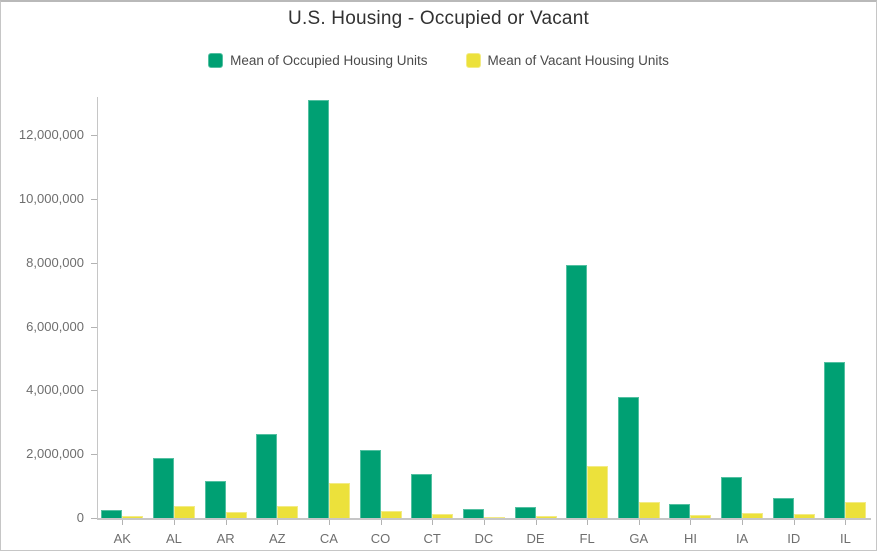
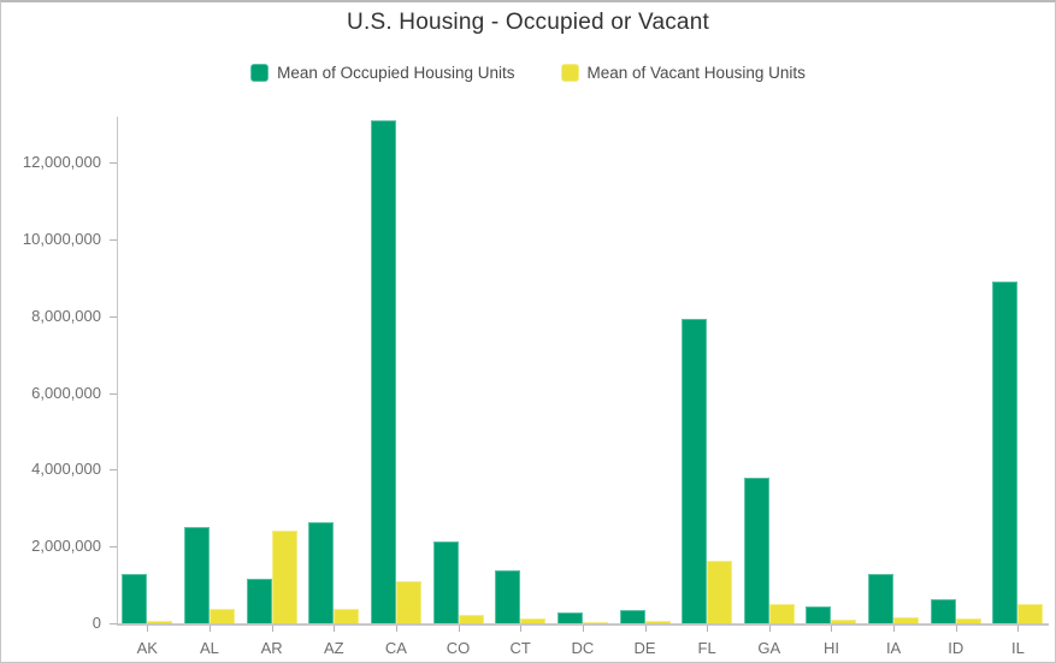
Mean of Occupied Housing Units/AK: 200000 -> 1300000
Mean of Occupied Housing Units/AL: 1900000 -> 2500000
Mean of Vacant Housing Units/AR: 200000 -> 2400000
Mean of Occupied Housing Units/IL: 4900000 -> 8900000
